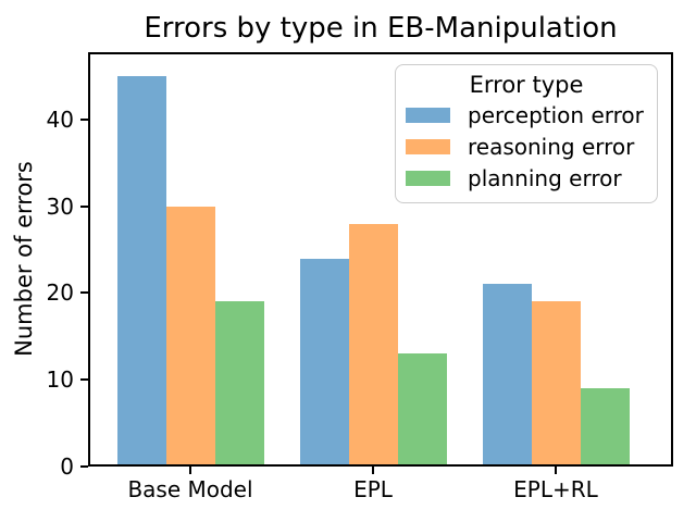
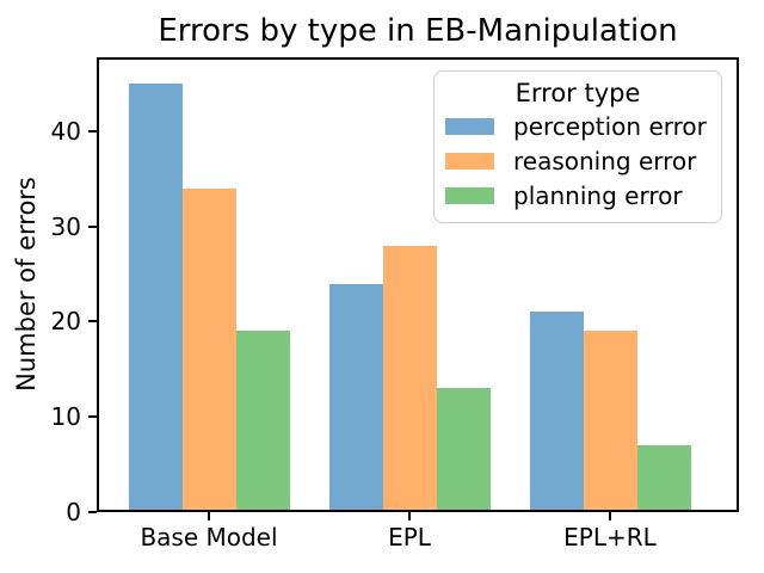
reasoning error/Base Model: 30 -> 34
planning error/EPL+RL: 9 -> 7
